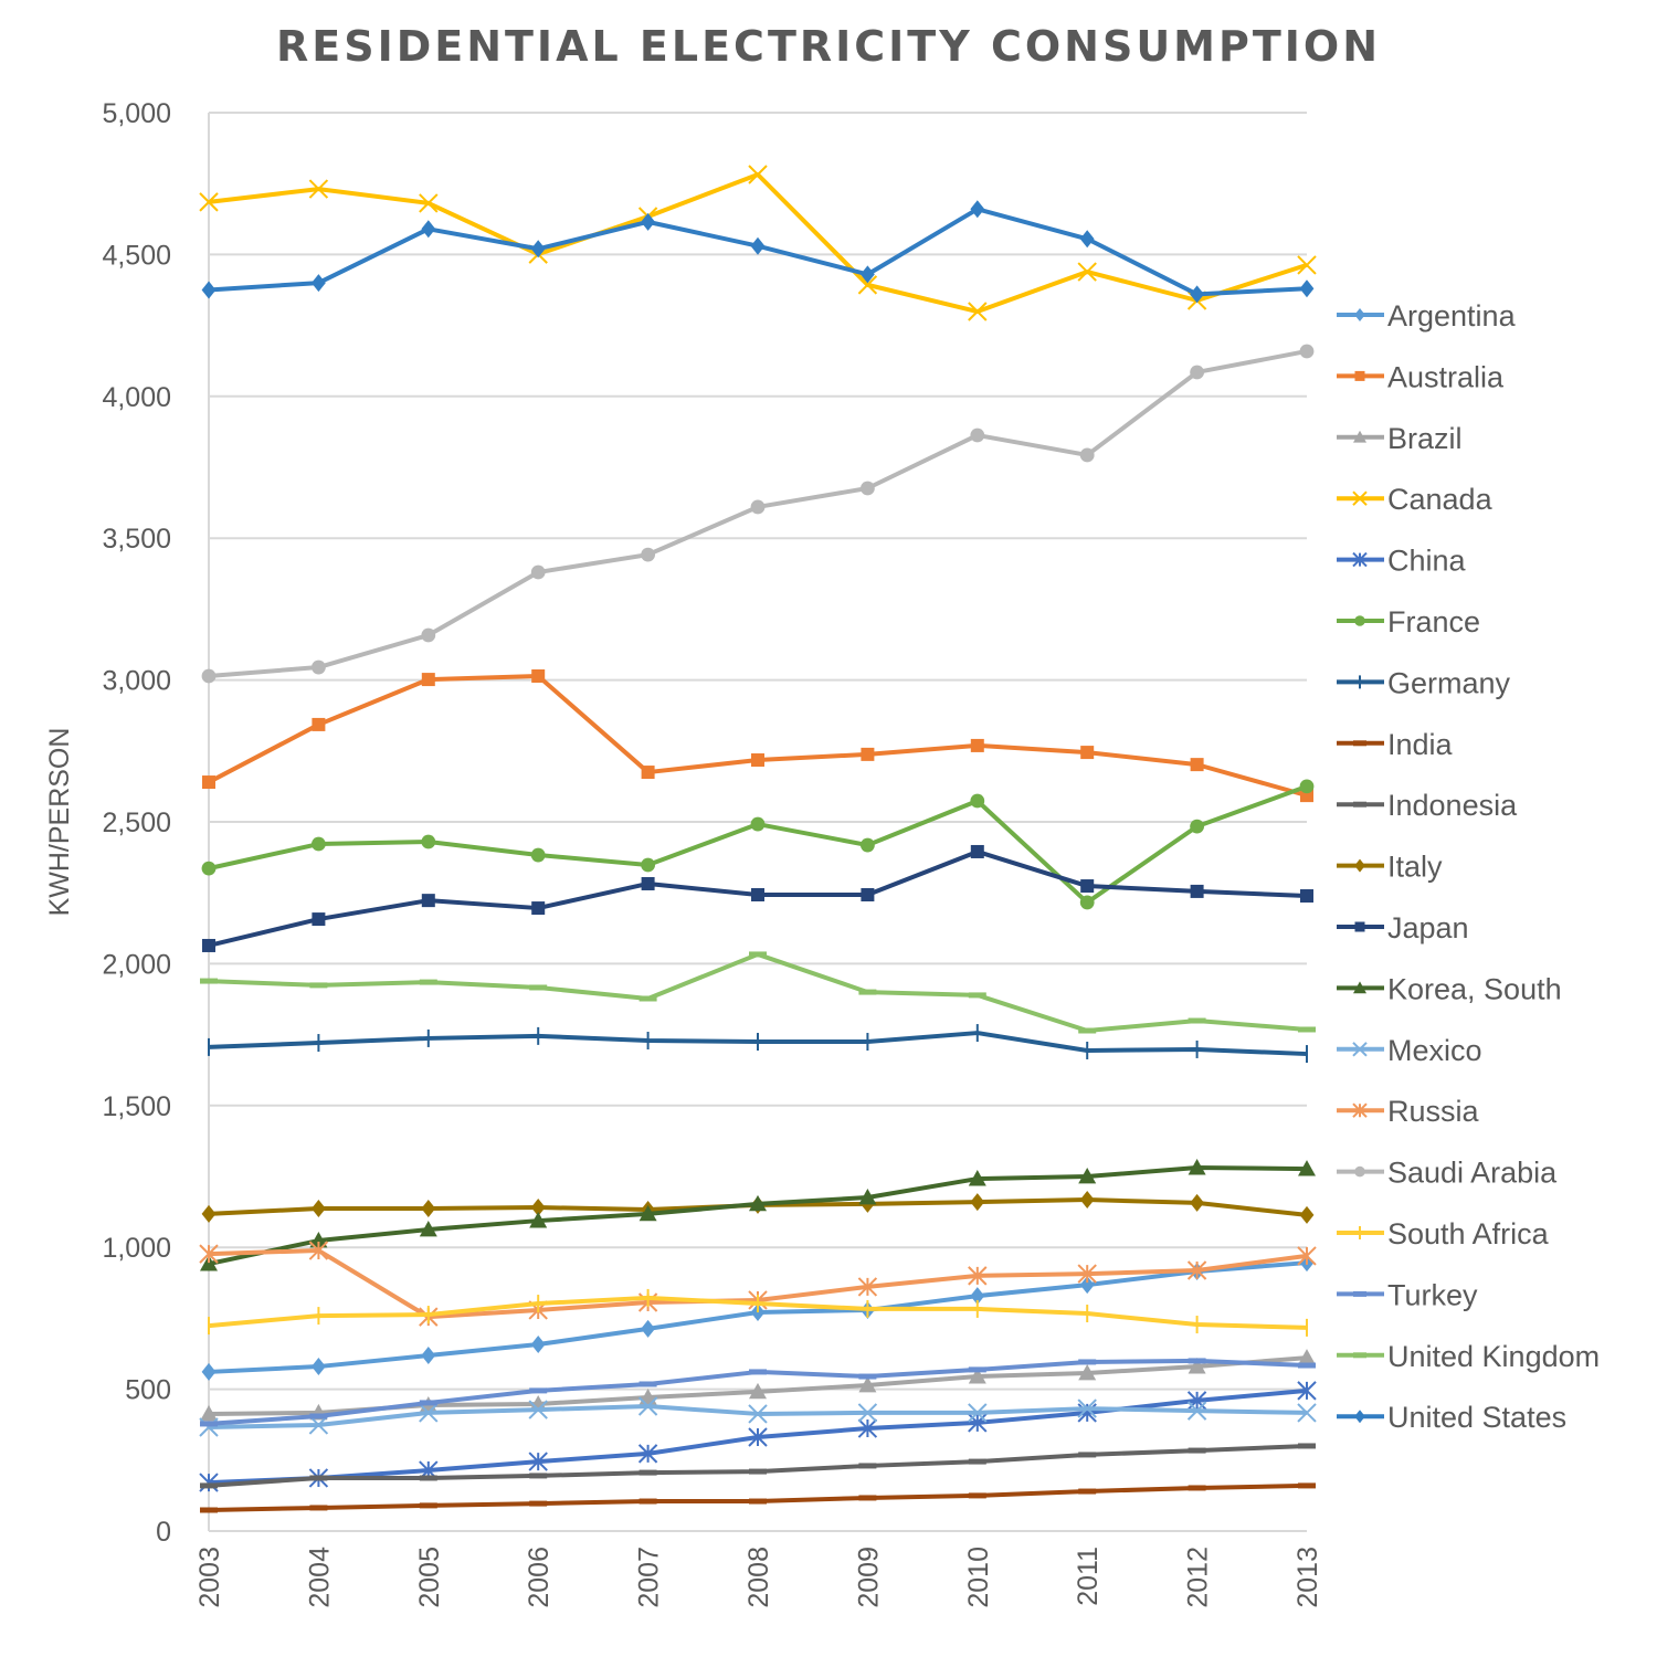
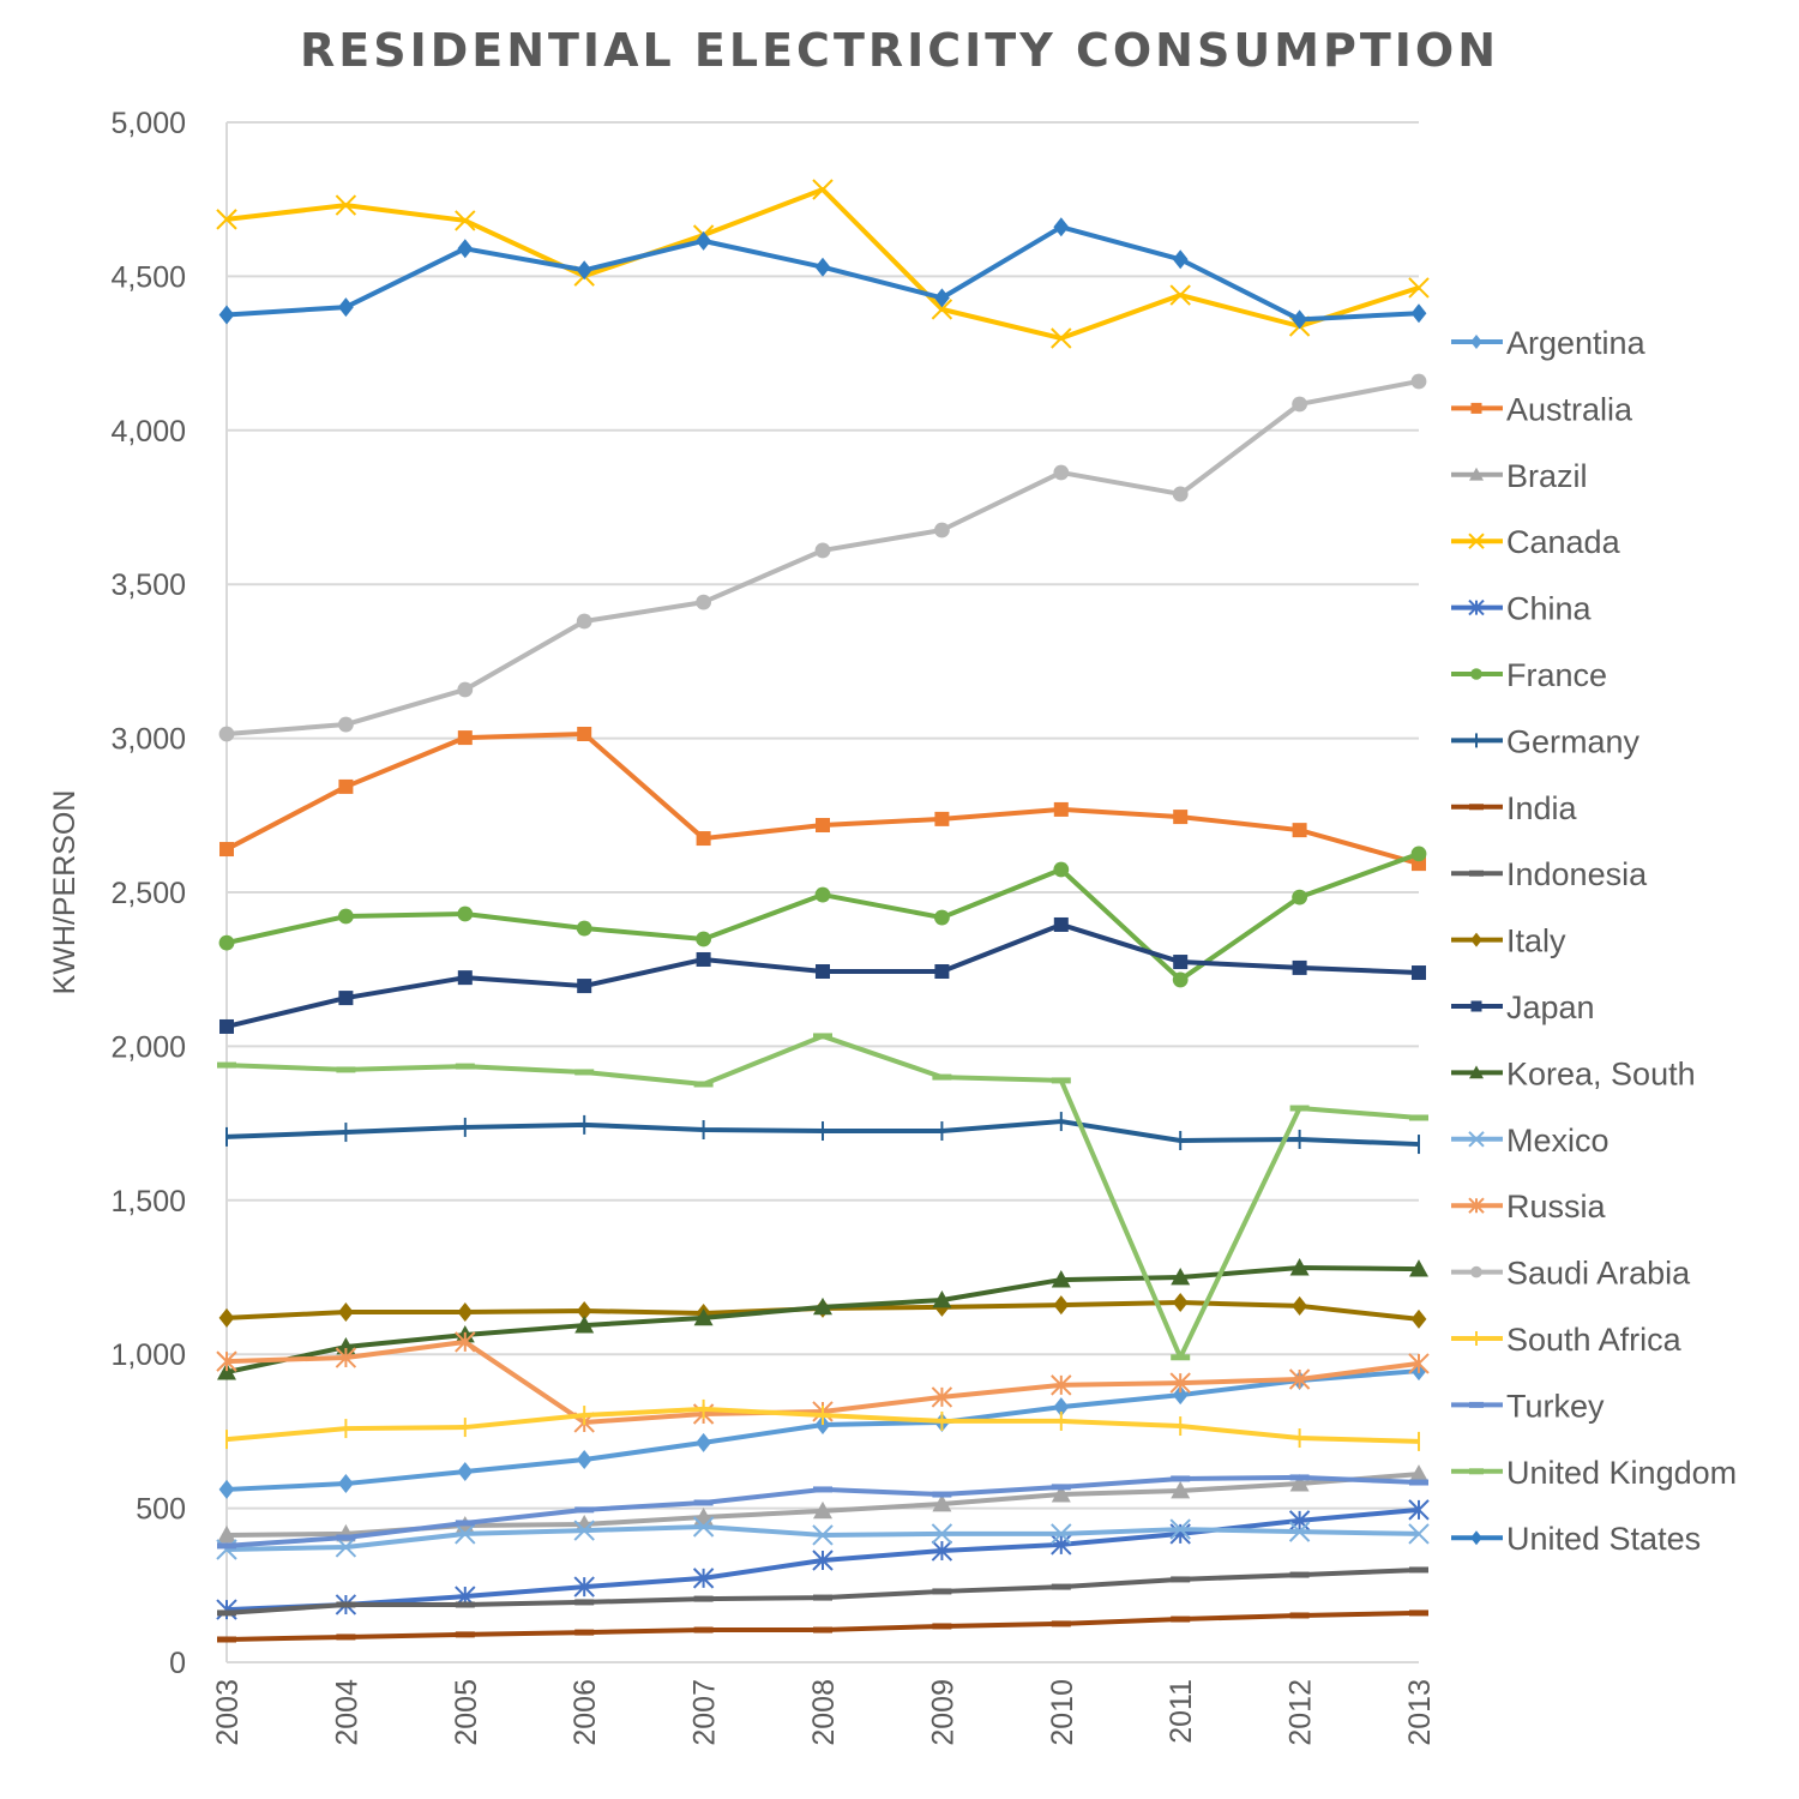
Russia/2005: 760 -> 1040
United Kingdom/2011: 1760 -> 990
